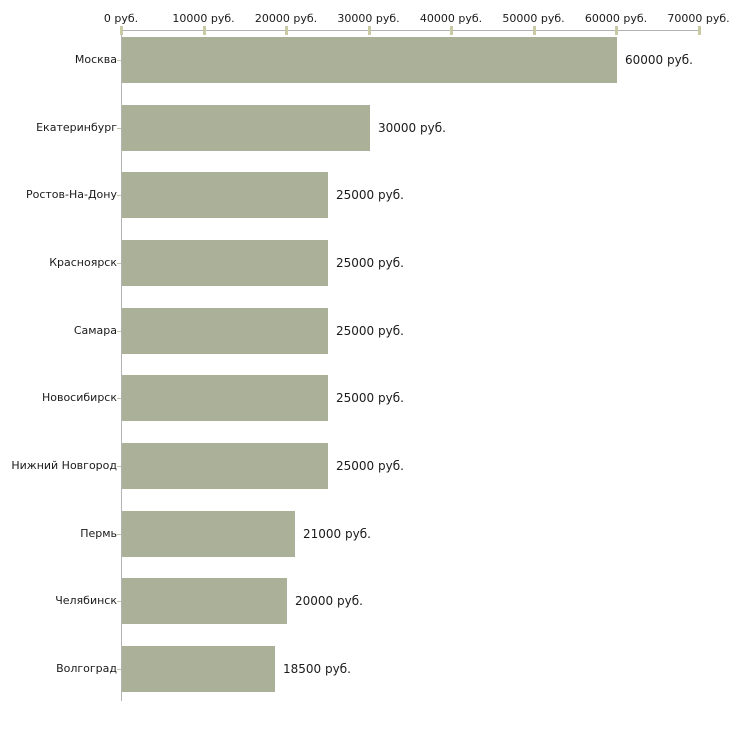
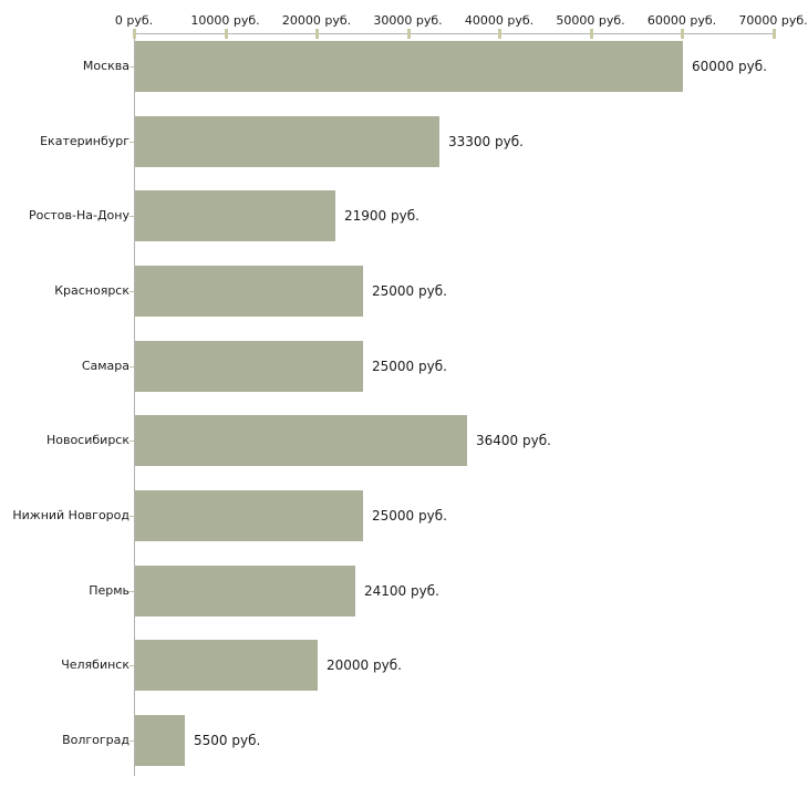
Екатеринбург: 30000 -> 33300
Ростов-На-Дону: 25000 -> 21900
Новосибирск: 25000 -> 36400
Пермь: 21000 -> 24100
Волгоград: 18500 -> 5500
